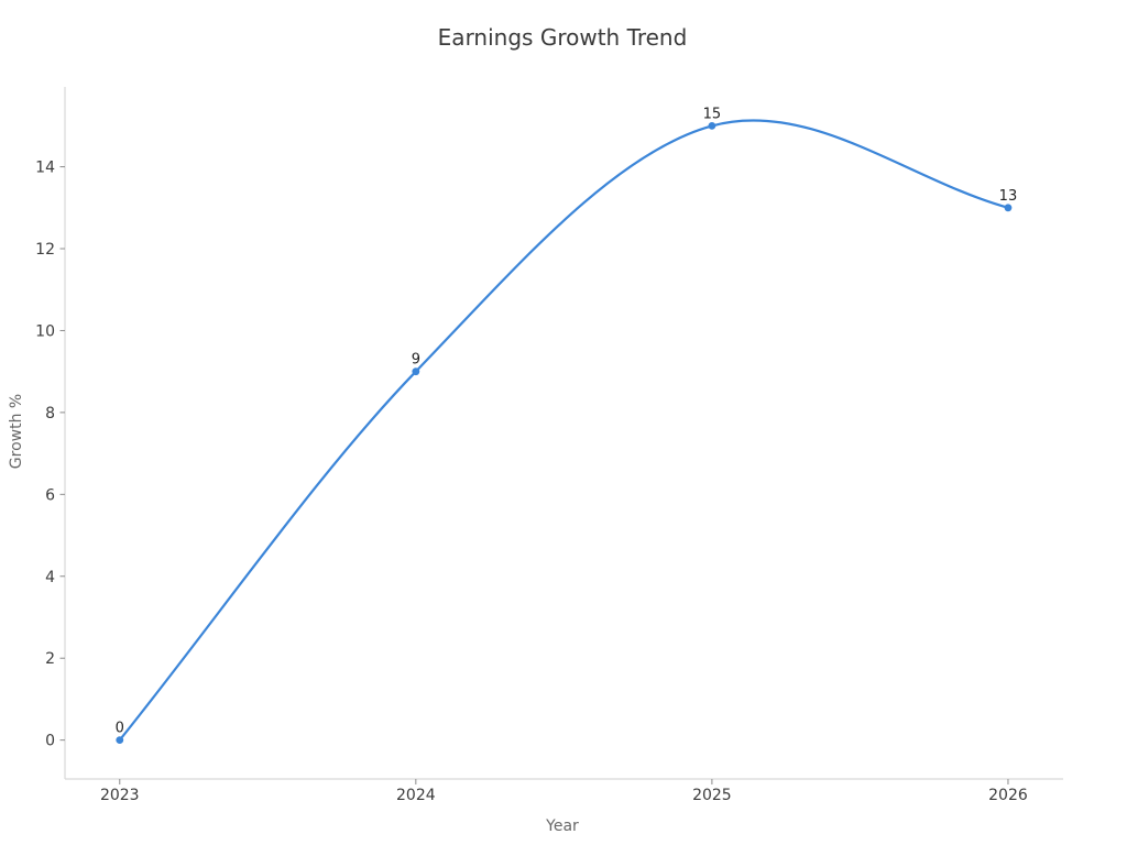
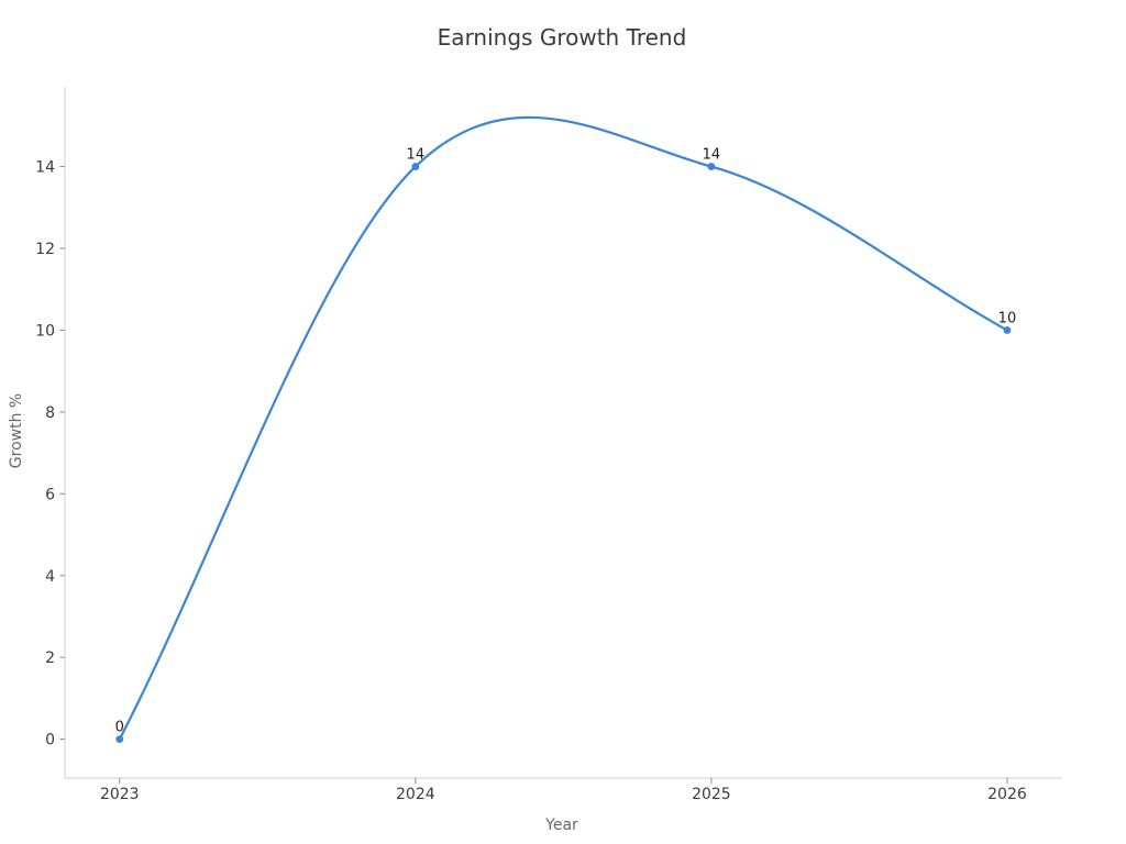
2024: 9 -> 14
2025: 15 -> 14
2026: 13 -> 10
